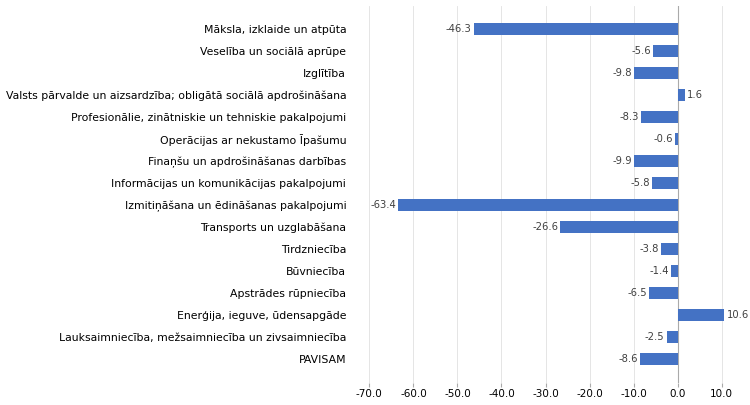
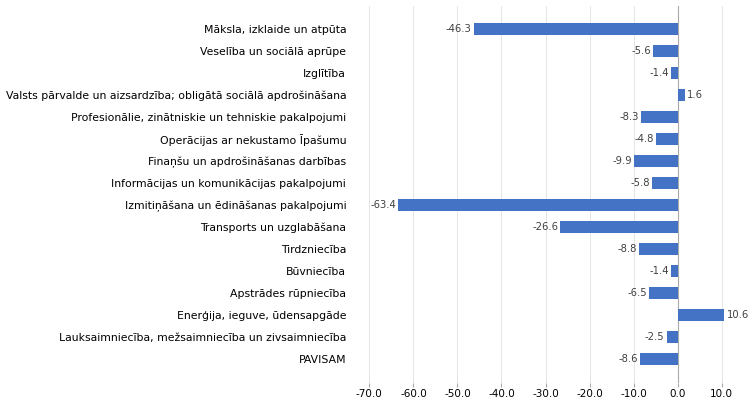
Izglītība: -9.8 -> -1.4
Operācijas ar nekustamo Īpašumu: -0.6 -> -4.8
Tirdzniecība: -3.8 -> -8.8
